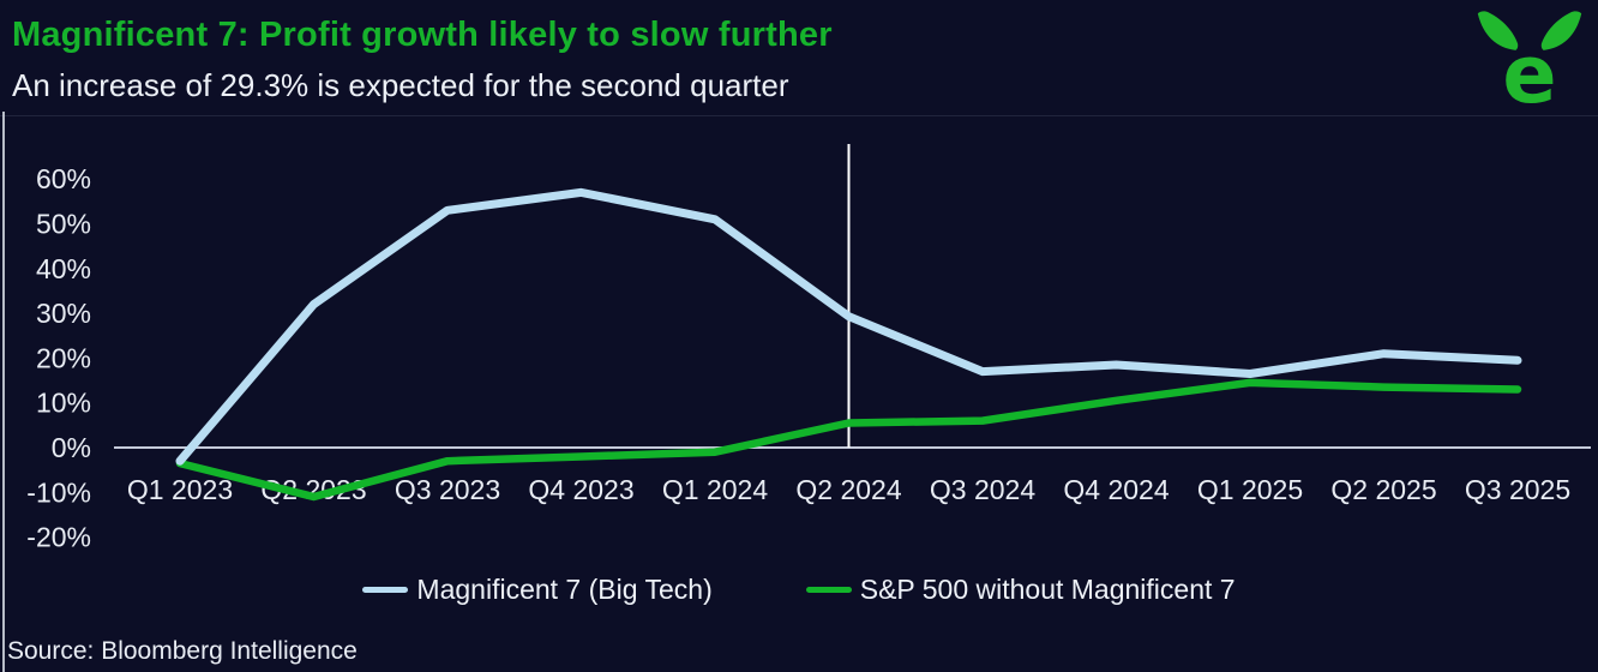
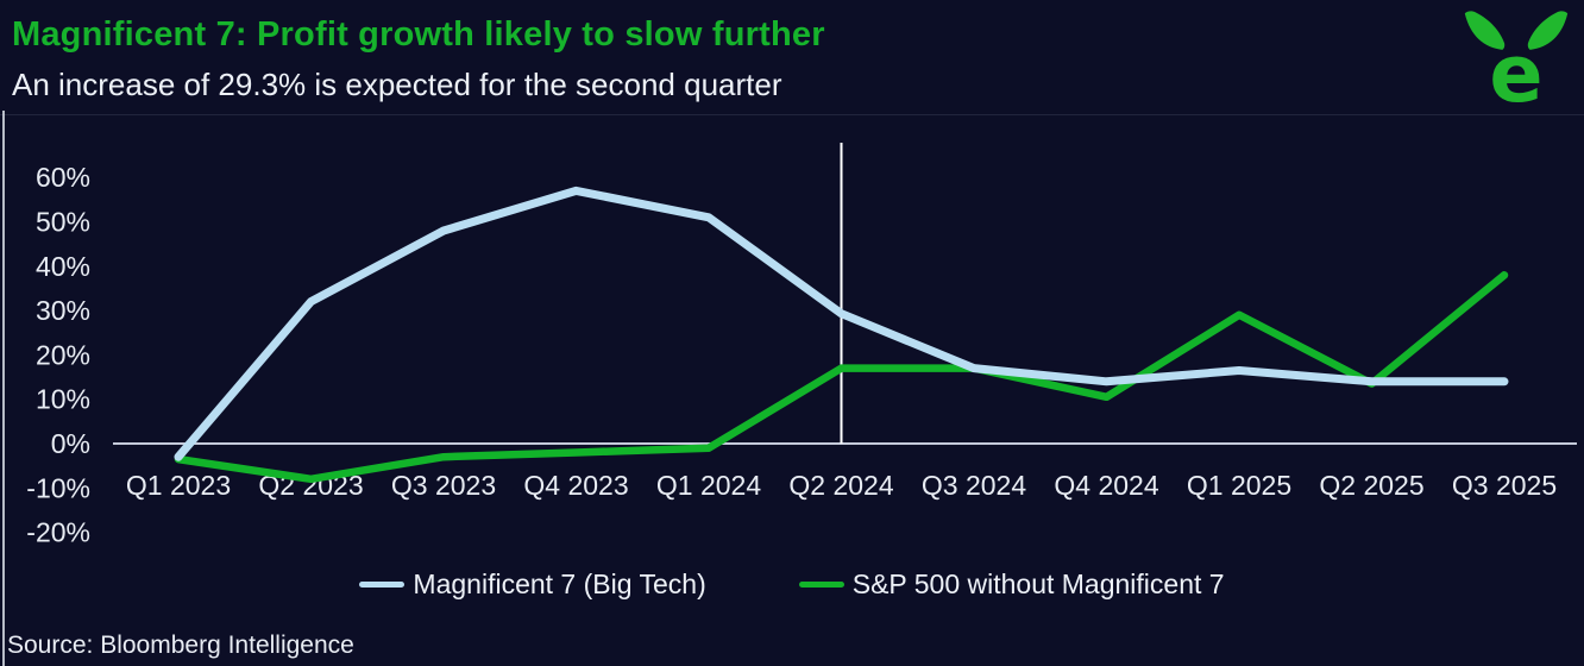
S&P 500 without Magnificent 7/Q2 2023: -11% -> -8%
Magnificent 7 (Big Tech)/Q3 2023: 53% -> 48%
S&P 500 without Magnificent 7/Q2 2024: 6% -> 17%
S&P 500 without Magnificent 7/Q3 2024: 6% -> 17%
Magnificent 7 (Big Tech)/Q4 2024: 18% -> 14%
S&P 500 without Magnificent 7/Q1 2025: 14% -> 29%
Magnificent 7 (Big Tech)/Q2 2025: 21% -> 14%
Magnificent 7 (Big Tech)/Q3 2025: 20% -> 14%
S&P 500 without Magnificent 7/Q3 2025: 13% -> 38%
